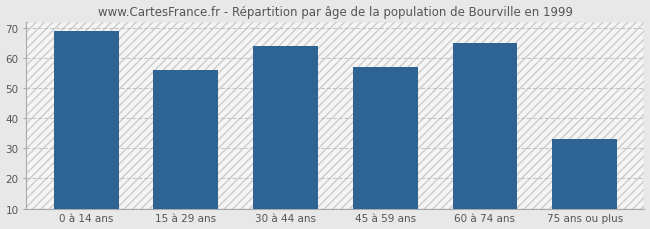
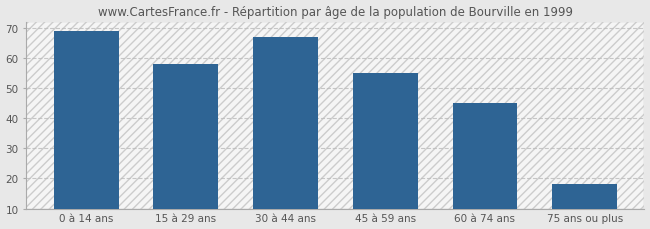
15 à 29 ans: 56 -> 58
30 à 44 ans: 64 -> 67
45 à 59 ans: 57 -> 55
60 à 74 ans: 65 -> 45
75 ans ou plus: 33 -> 18
